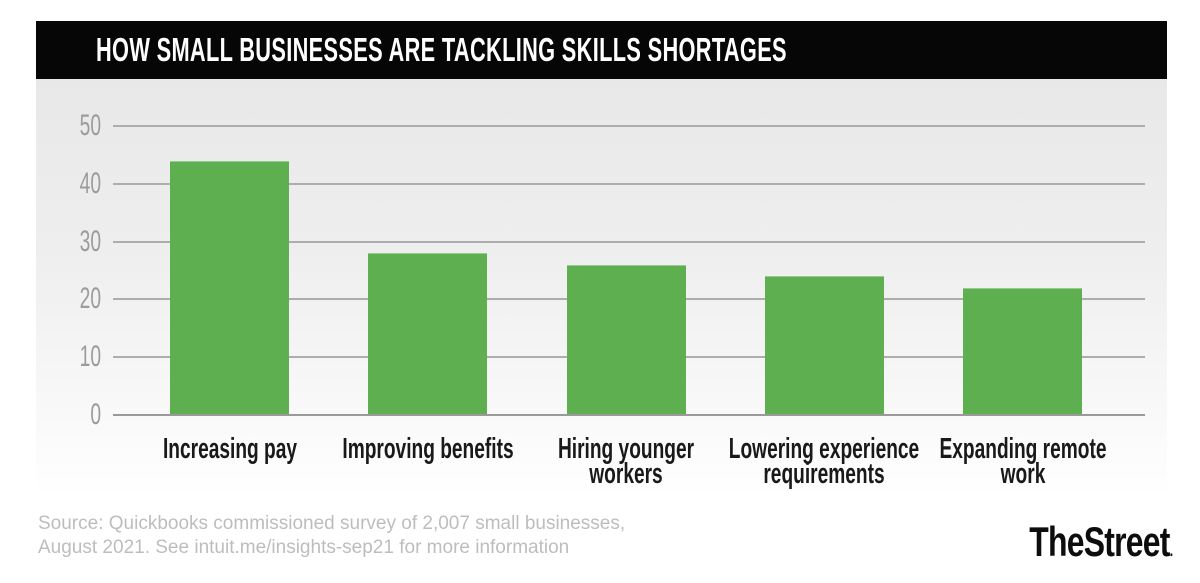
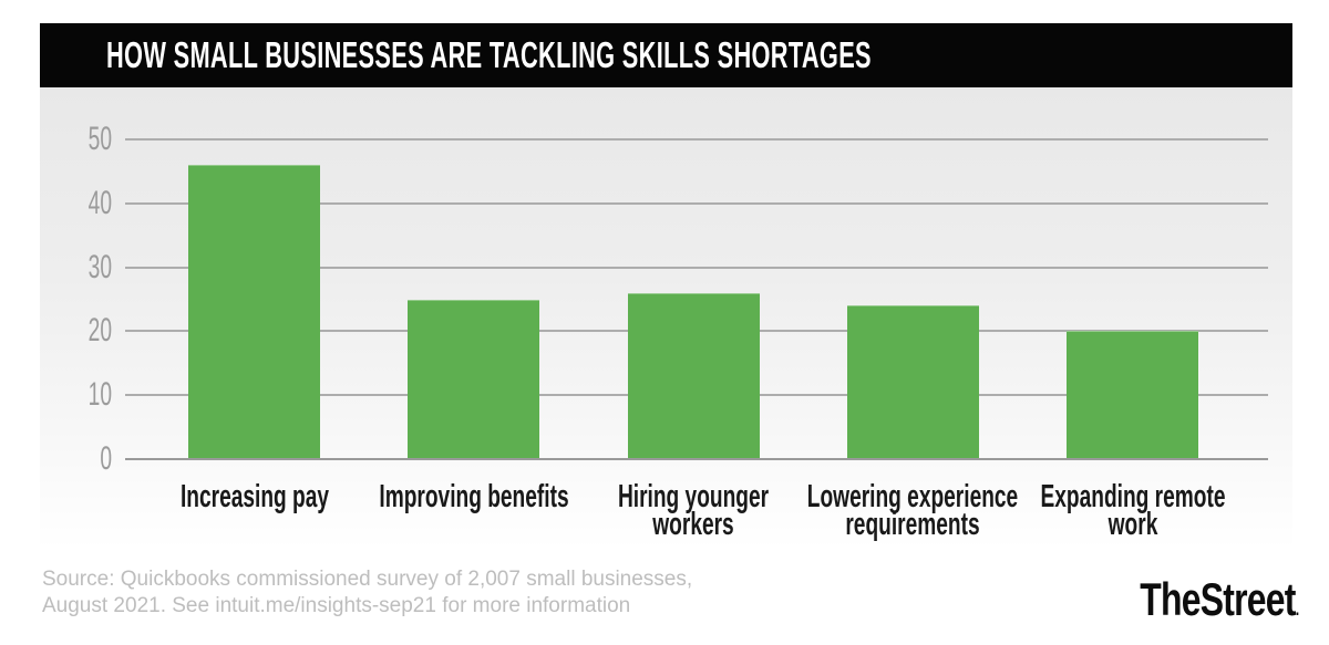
Increasing pay: 44 -> 46
Improving benefits: 28 -> 25
Expanding remote work: 22 -> 20
